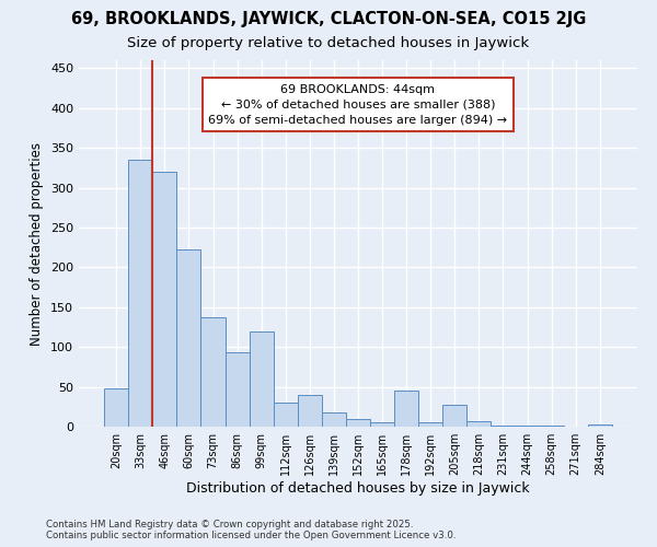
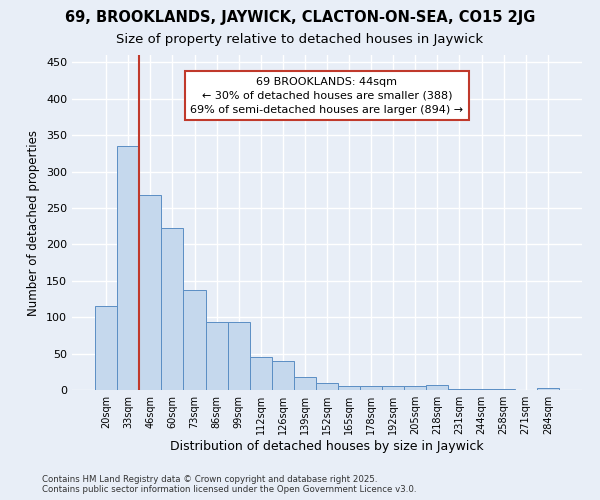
20sqm: 48 -> 115
46sqm: 320 -> 268
99sqm: 120 -> 93
112sqm: 30 -> 45
178sqm: 46 -> 5
205sqm: 28 -> 5
